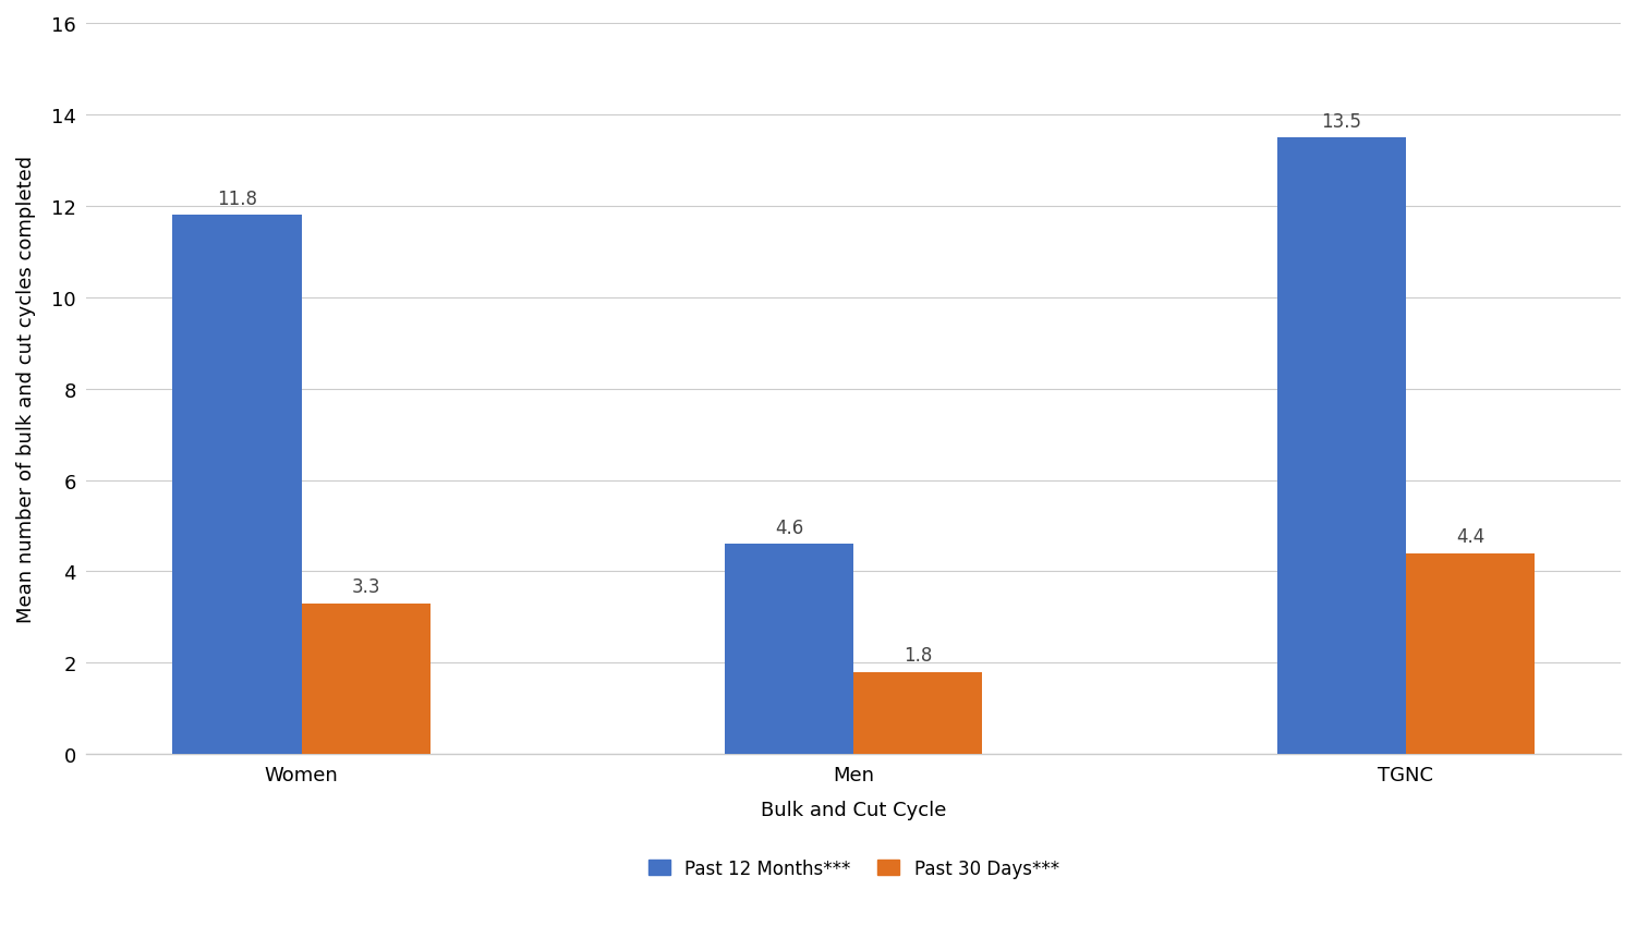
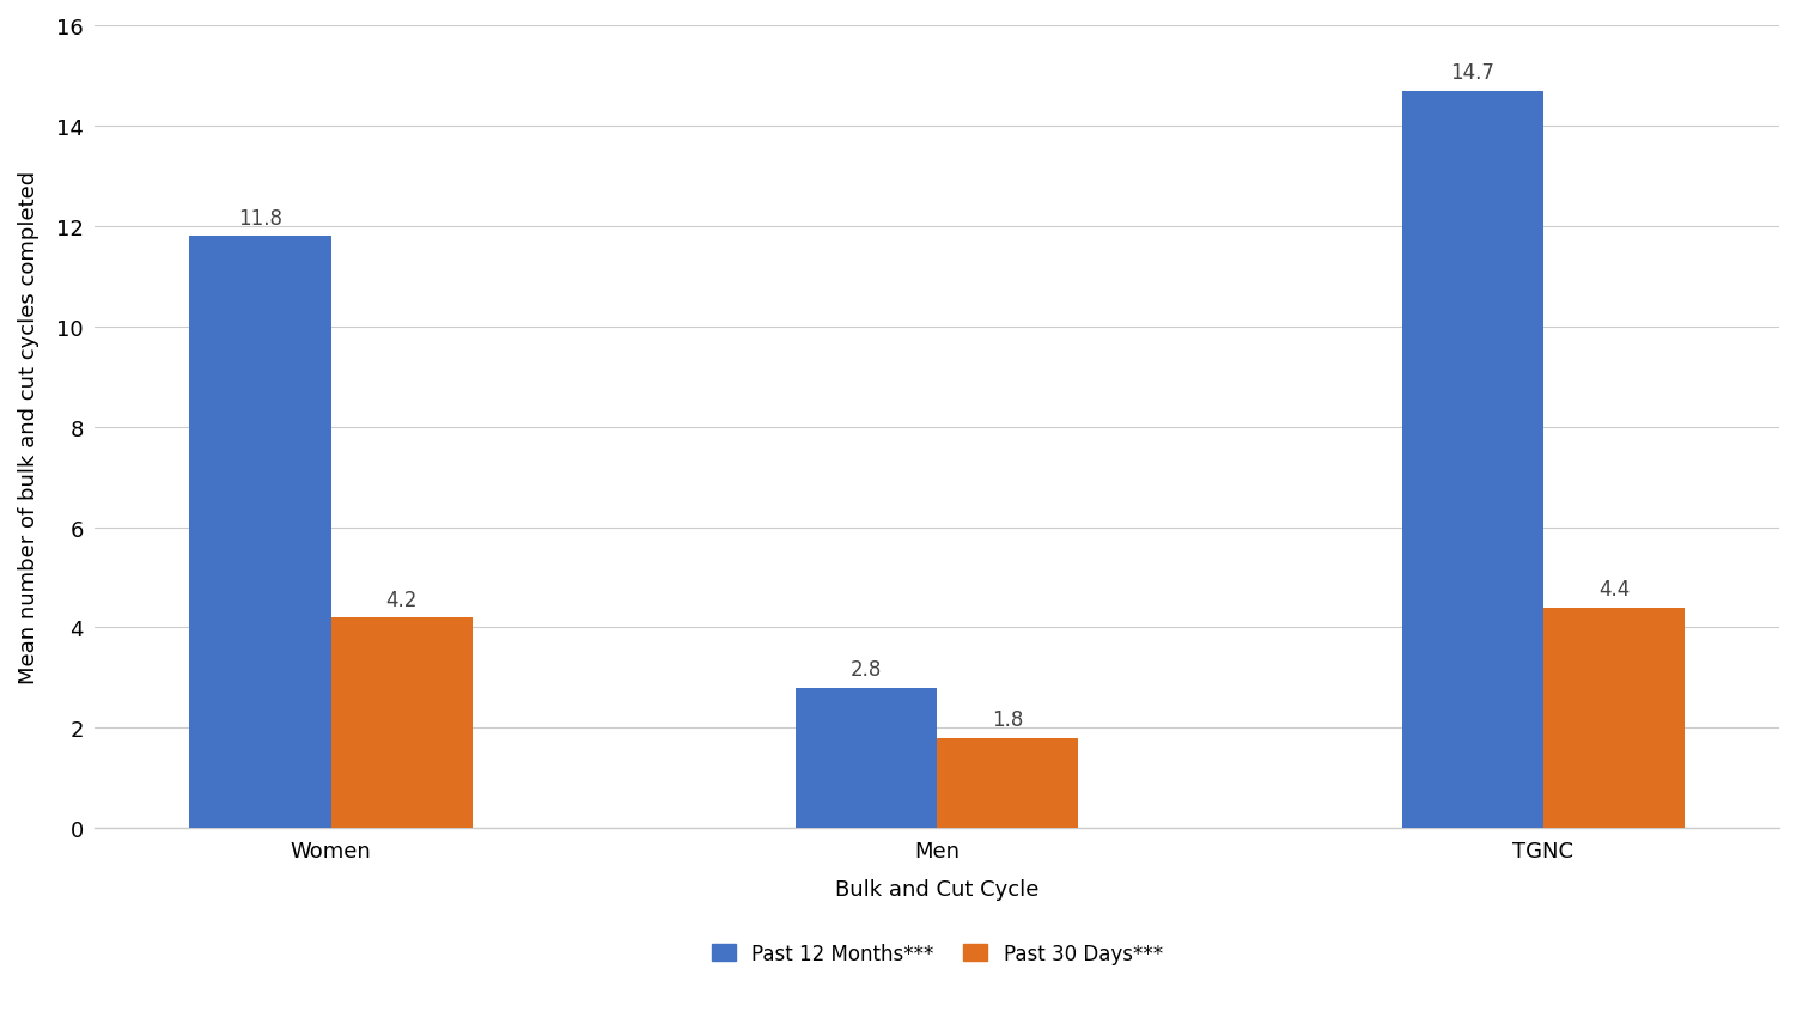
Past 30 Days***/Women: 3.3 -> 4.2
Past 12 Months***/Men: 4.6 -> 2.8
Past 12 Months***/TGNC: 13.5 -> 14.7
